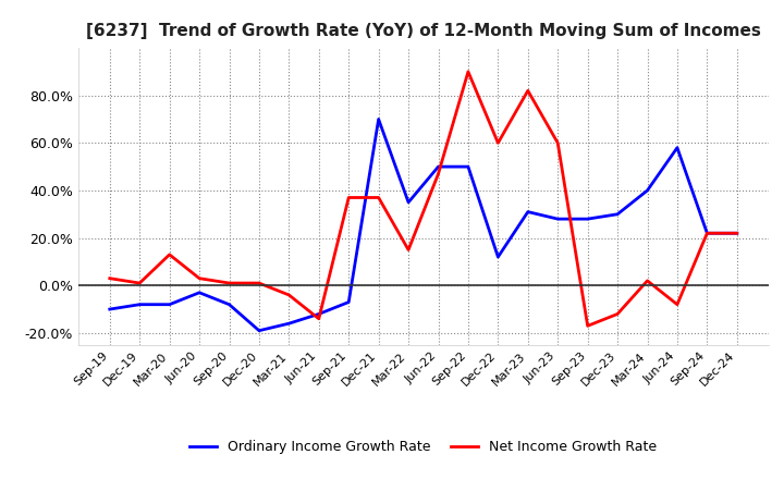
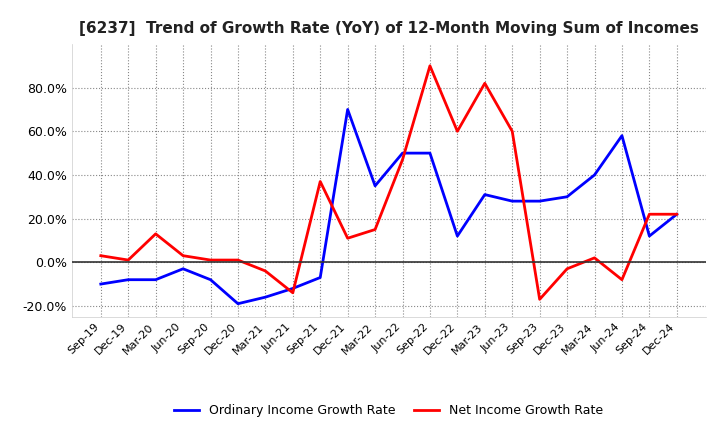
Net Income Growth Rate/Dec-21: 37% -> 11%
Net Income Growth Rate/Dec-23: -12% -> -3%
Ordinary Income Growth Rate/Sep-24: 22% -> 12%
